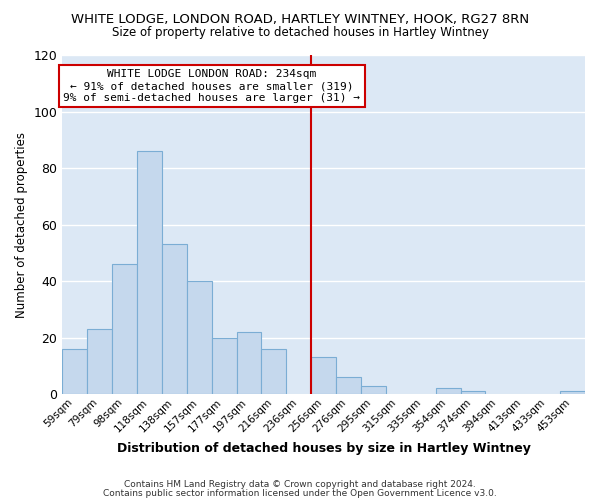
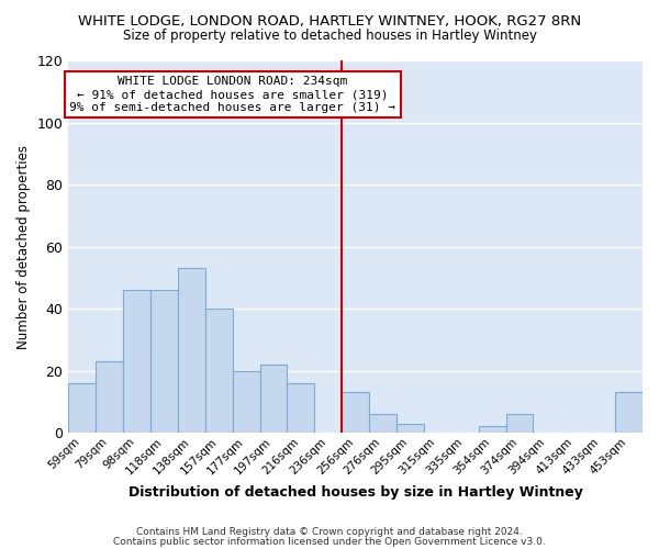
118sqm: 86 -> 46
374sqm: 1 -> 6
453sqm: 1 -> 13
